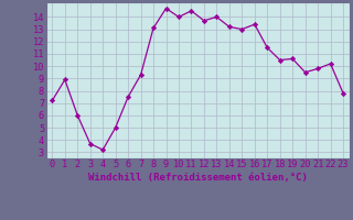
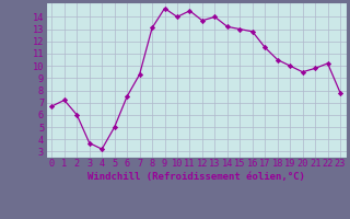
0: 7.2 -> 6.7
1: 8.9 -> 7.2
16: 13.4 -> 12.8
19: 10.6 -> 10.0
